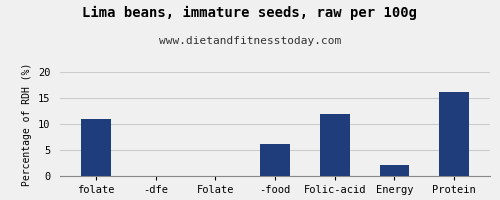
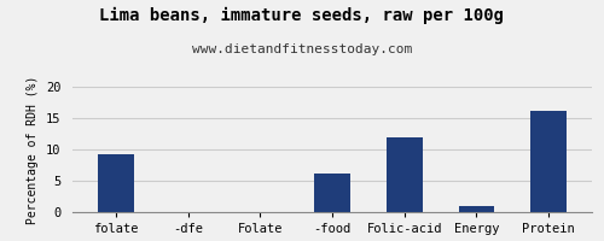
folate: 11.0 -> 9.2
Energy: 2.2 -> 1.0
